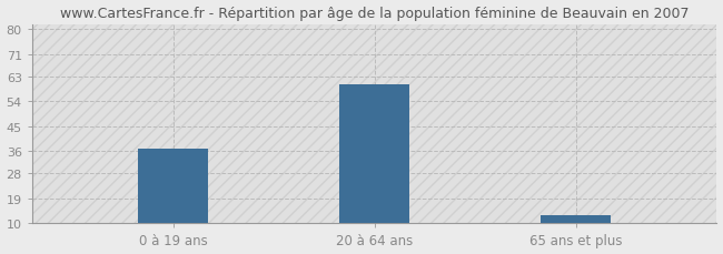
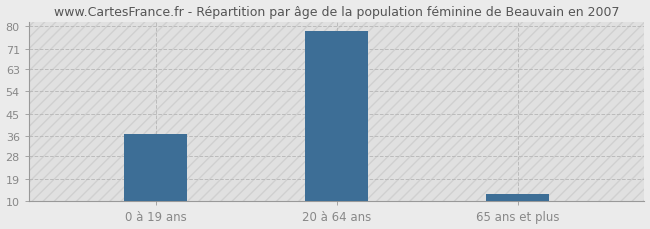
20 à 64 ans: 60 -> 78
